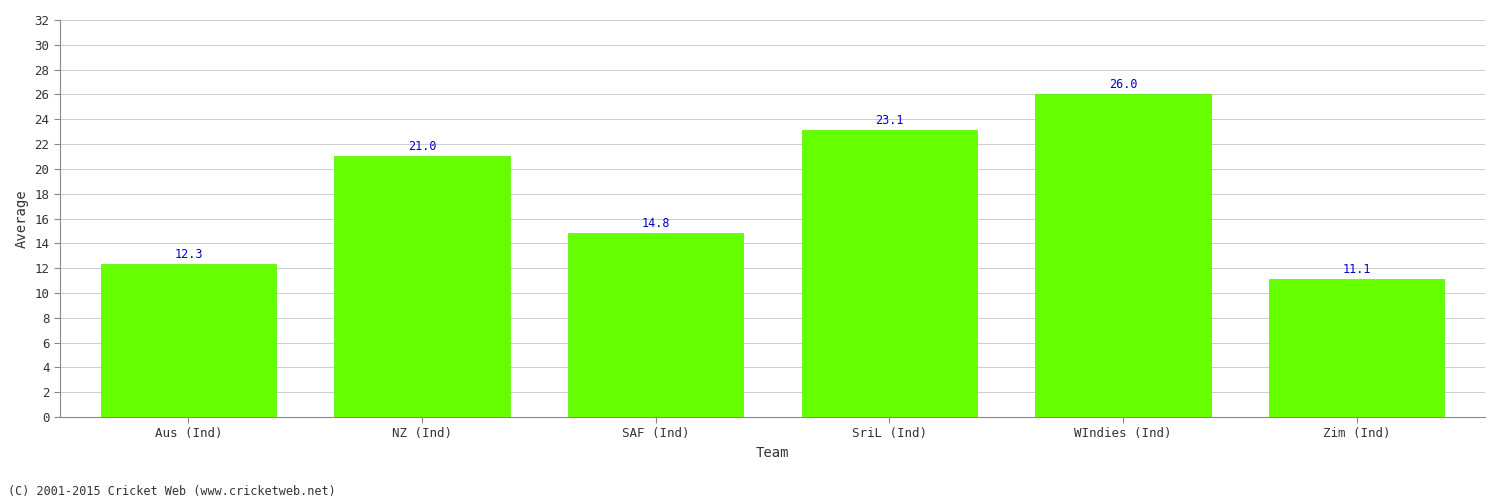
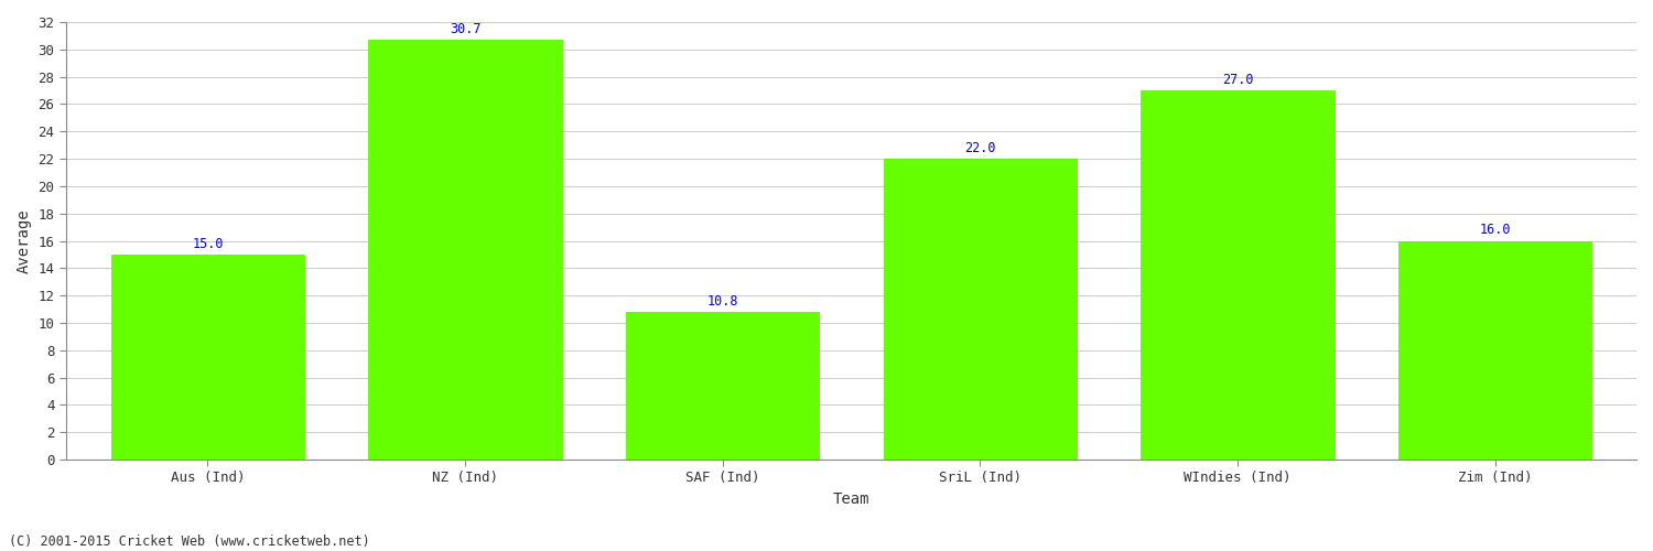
Aus (Ind): 12.3 -> 15.0
NZ (Ind): 21.0 -> 30.7
SAF (Ind): 14.8 -> 10.8
SriL (Ind): 23.1 -> 22.0
WIndies (Ind): 26.0 -> 27.0
Zim (Ind): 11.1 -> 16.0
